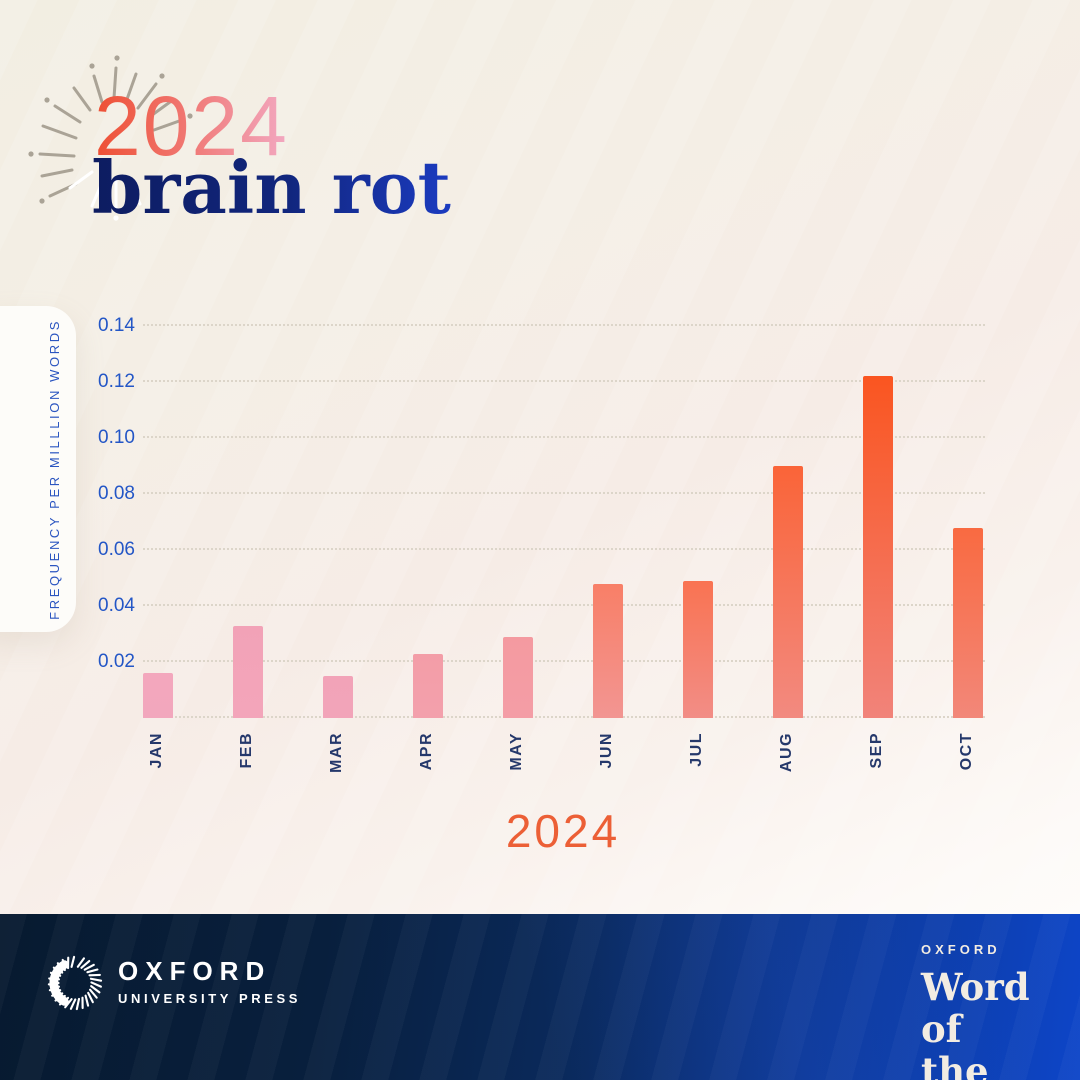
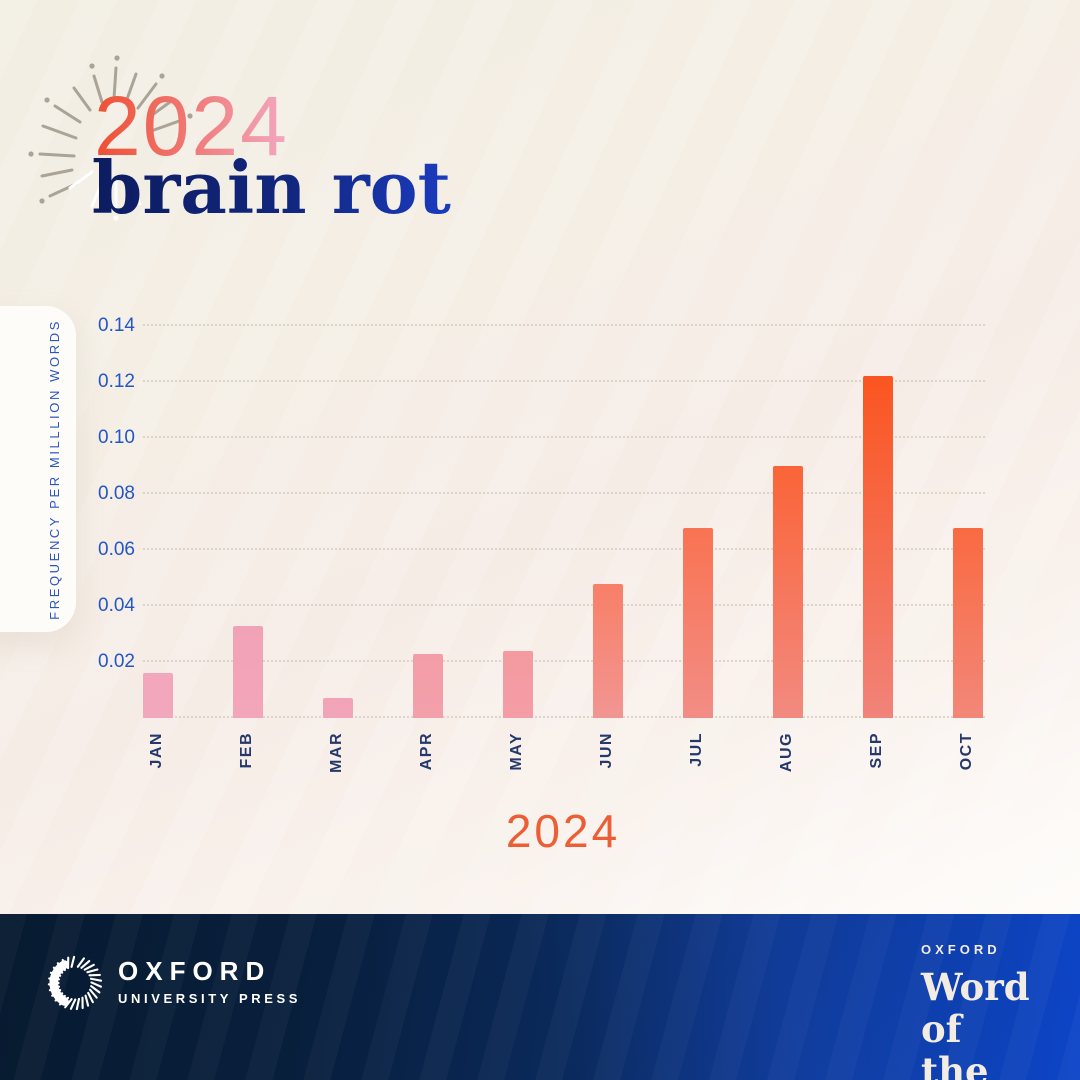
MAR: 0.015 -> 0.007
MAY: 0.029 -> 0.024
JUL: 0.049 -> 0.068
